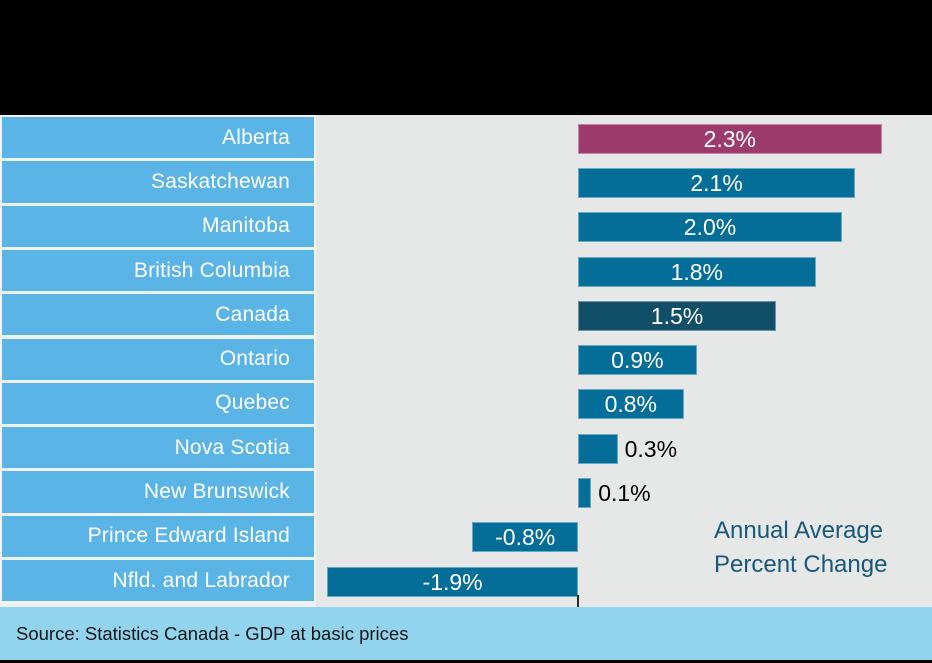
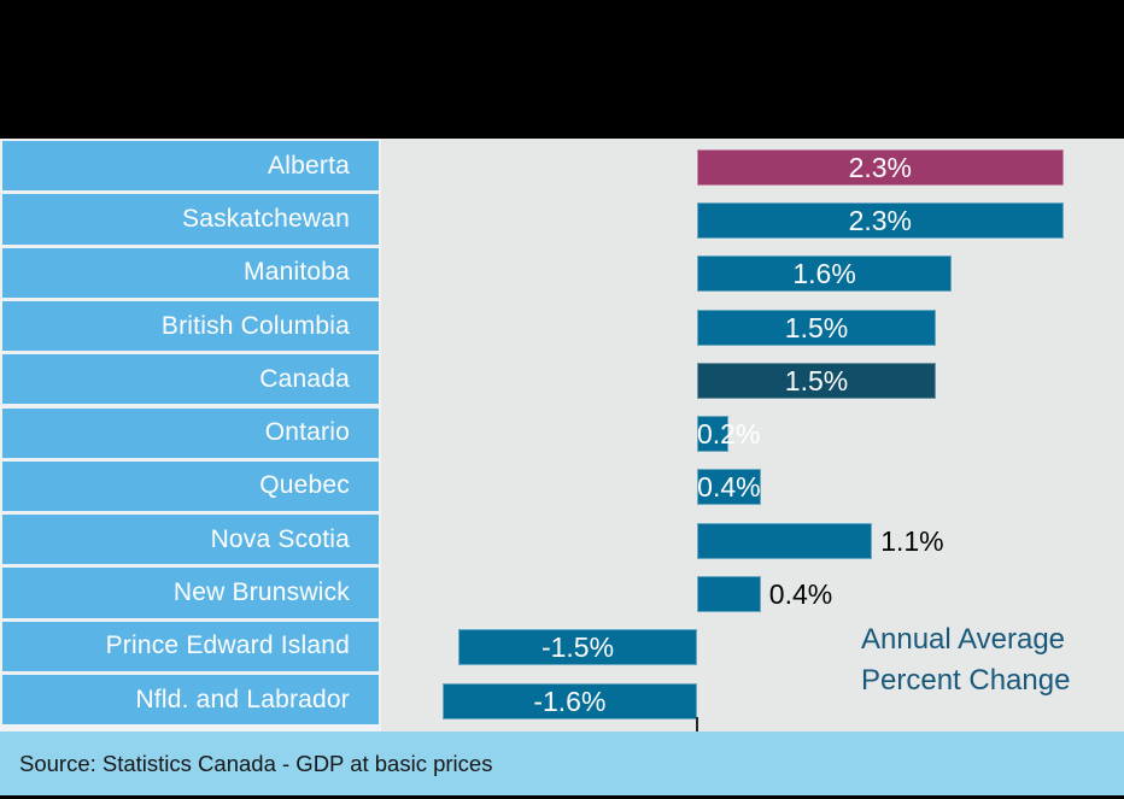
Saskatchewan: 2.1% -> 2.3%
Manitoba: 2.0% -> 1.6%
British Columbia: 1.8% -> 1.5%
Ontario: 0.9% -> 0.2%
Quebec: 0.8% -> 0.4%
Nova Scotia: 0.3% -> 1.1%
New Brunswick: 0.1% -> 0.4%
Prince Edward Island: -0.8% -> -1.5%
Nfld. and Labrador: -1.9% -> -1.6%
